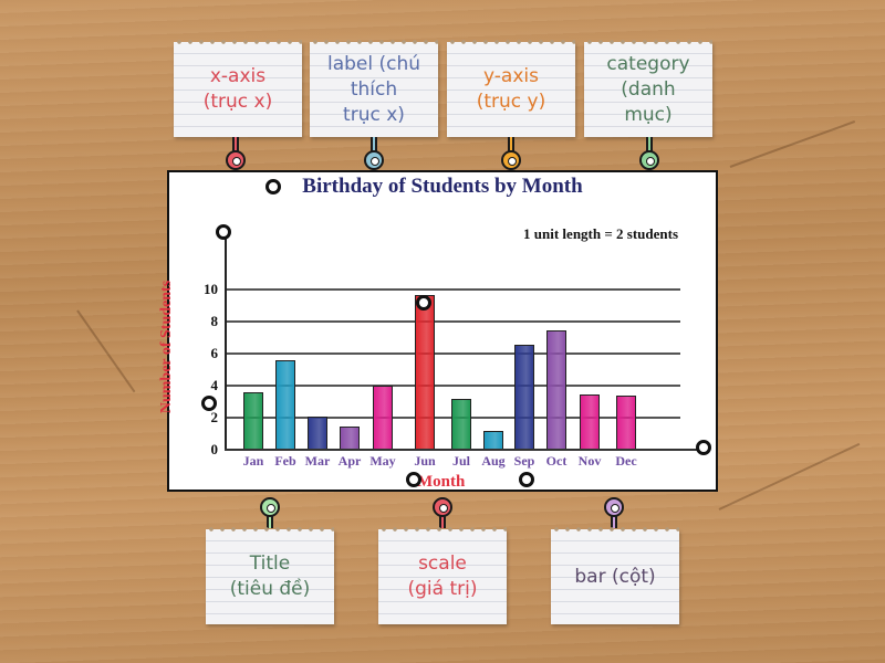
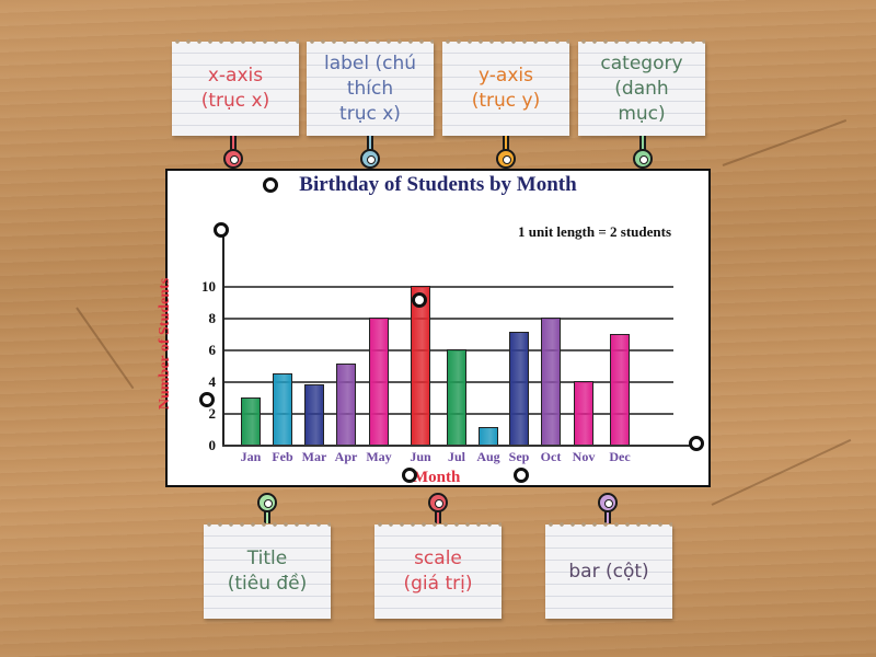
Jan: 3.5 -> 3.0
Feb: 5.5 -> 4.5
Mar: 2.0 -> 3.8
Apr: 1.4 -> 5.1
May: 3.9 -> 8.0
Jun: 9.6 -> 10.0
Jul: 3.1 -> 6.0
Sep: 6.5 -> 7.1
Oct: 7.4 -> 8.0
Nov: 3.4 -> 4.0
Dec: 3.3 -> 7.0
